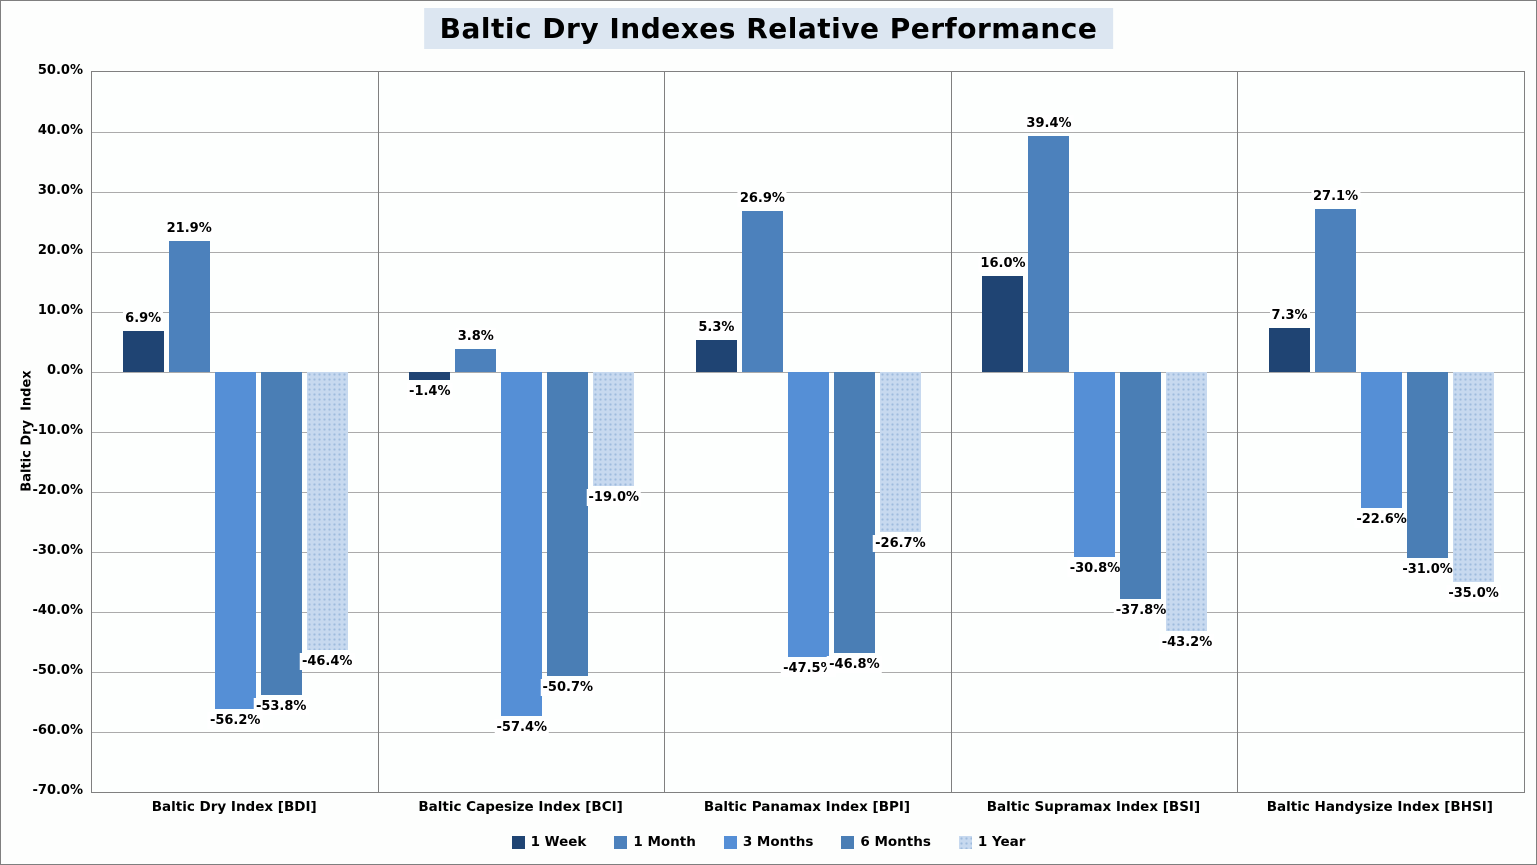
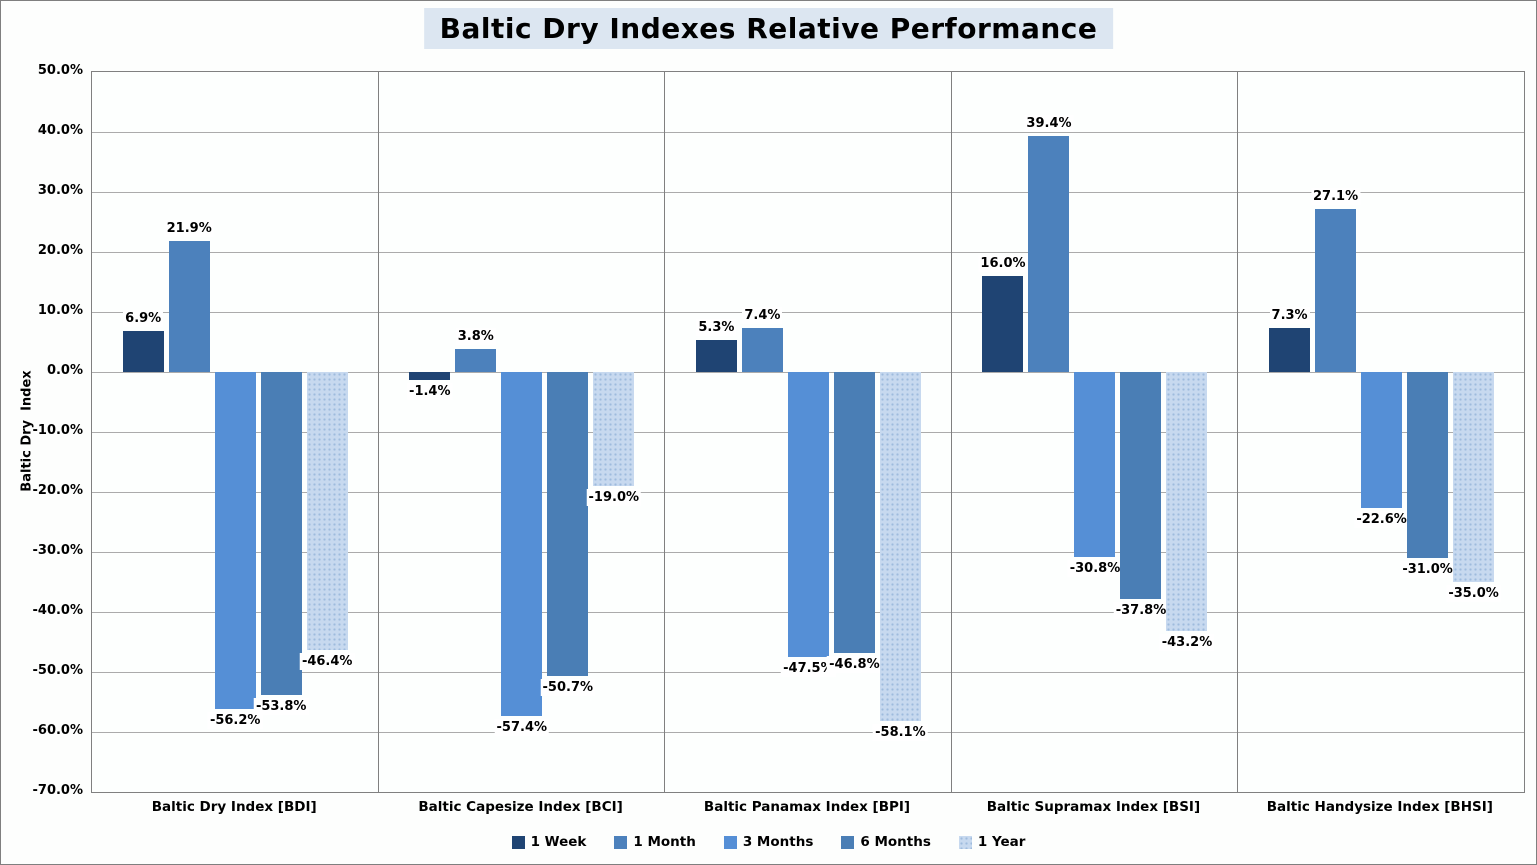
1 Month/Baltic Panamax Index [BPI]: 26.9% -> 7.4%
1 Year/Baltic Panamax Index [BPI]: -26.7% -> -58.1%
